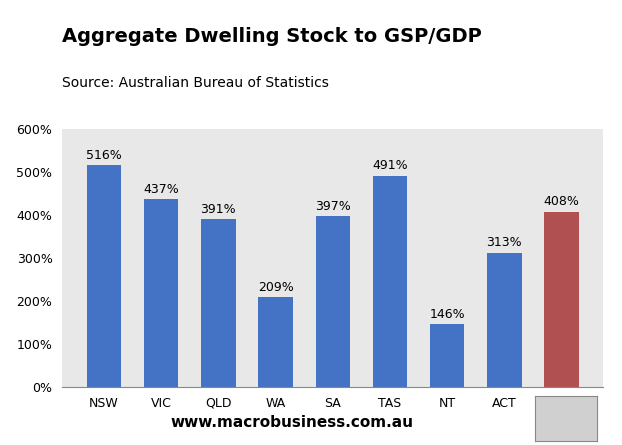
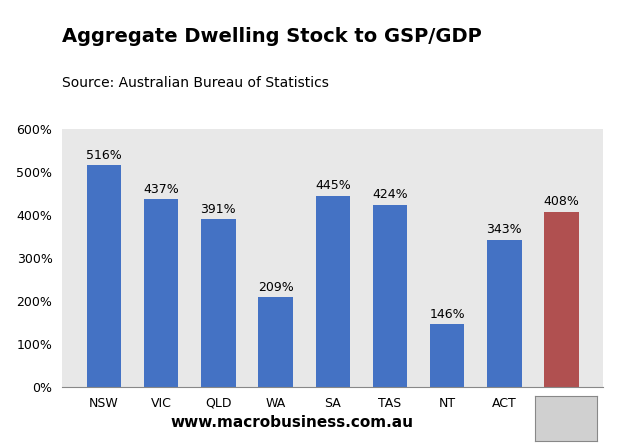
SA: 397% -> 445%
TAS: 491% -> 424%
ACT: 313% -> 343%
